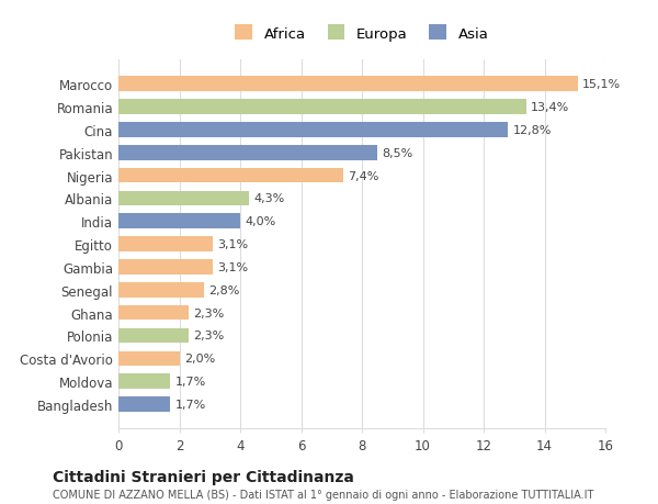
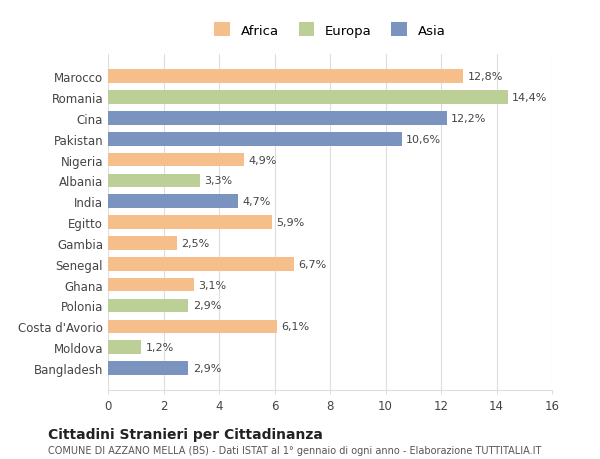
Marocco: 15,1% -> 12,8%
Romania: 13,4% -> 14,4%
Cina: 12,8% -> 12,2%
Pakistan: 8,5% -> 10,6%
Nigeria: 7,4% -> 4,9%
Albania: 4,3% -> 3,3%
India: 4,0% -> 4,7%
Egitto: 3,1% -> 5,9%
Gambia: 3,1% -> 2,5%
Senegal: 2,8% -> 6,7%
Ghana: 2,3% -> 3,1%
Polonia: 2,3% -> 2,9%
Costa d'Avorio: 2,0% -> 6,1%
Moldova: 1,7% -> 1,2%
Bangladesh: 1,7% -> 2,9%
